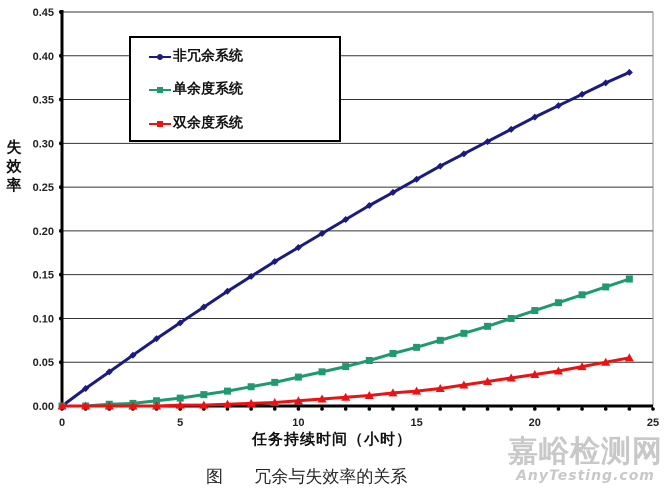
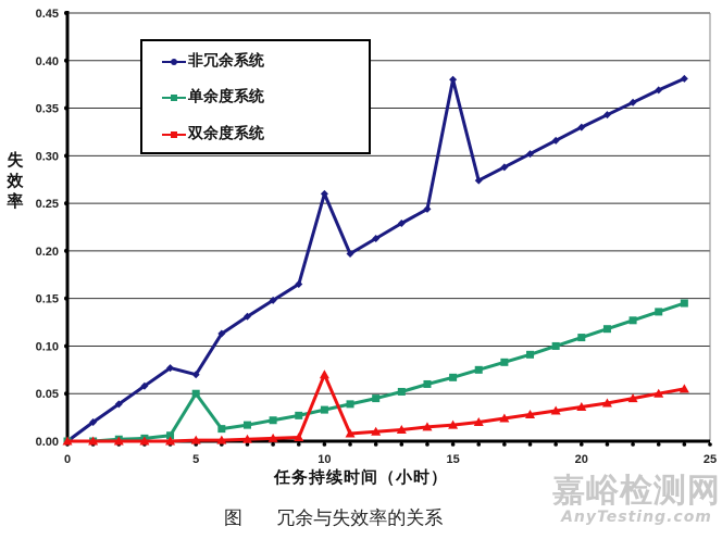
非冗余系统/5: 0.10 -> 0.07
单余度系统/5: 0.01 -> 0.05
非冗余系统/10: 0.18 -> 0.26
双余度系统/10: 0.01 -> 0.07
非冗余系统/15: 0.26 -> 0.38
